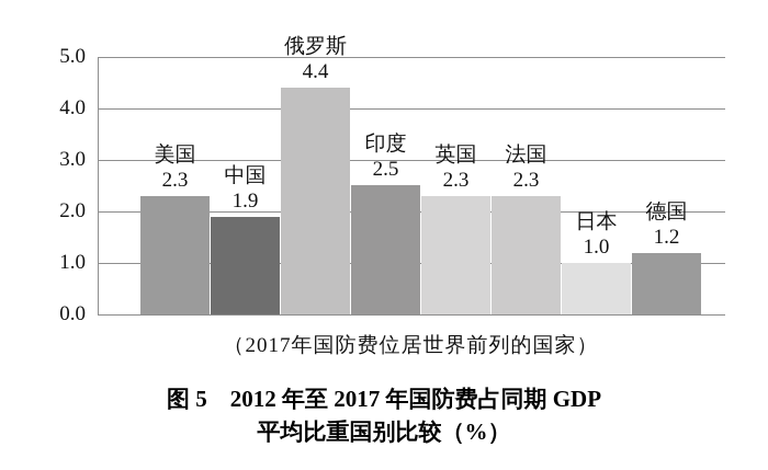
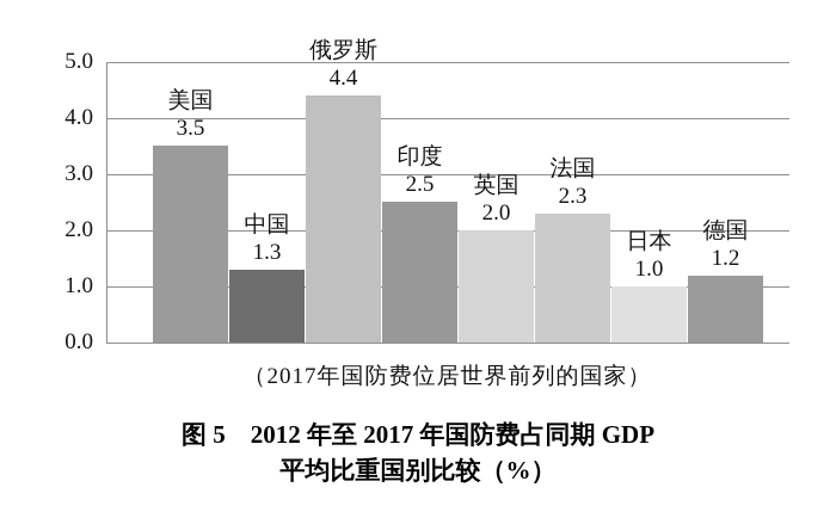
美国: 2.3 -> 3.5
中国: 1.9 -> 1.3
英国: 2.3 -> 2.0
